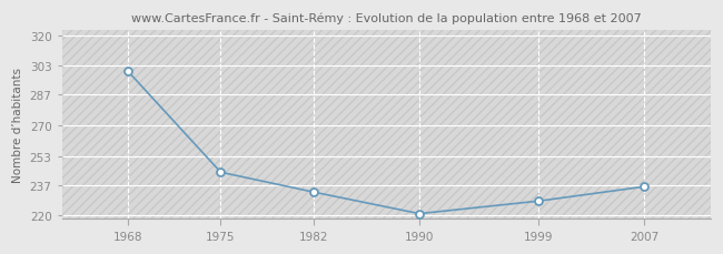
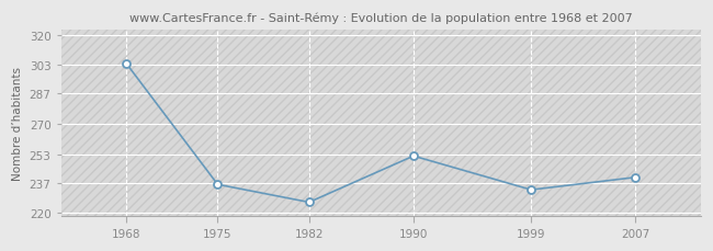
1968: 300 -> 304
1975: 244 -> 236
1982: 233 -> 226
1990: 221 -> 252
1999: 228 -> 233
2007: 236 -> 240
